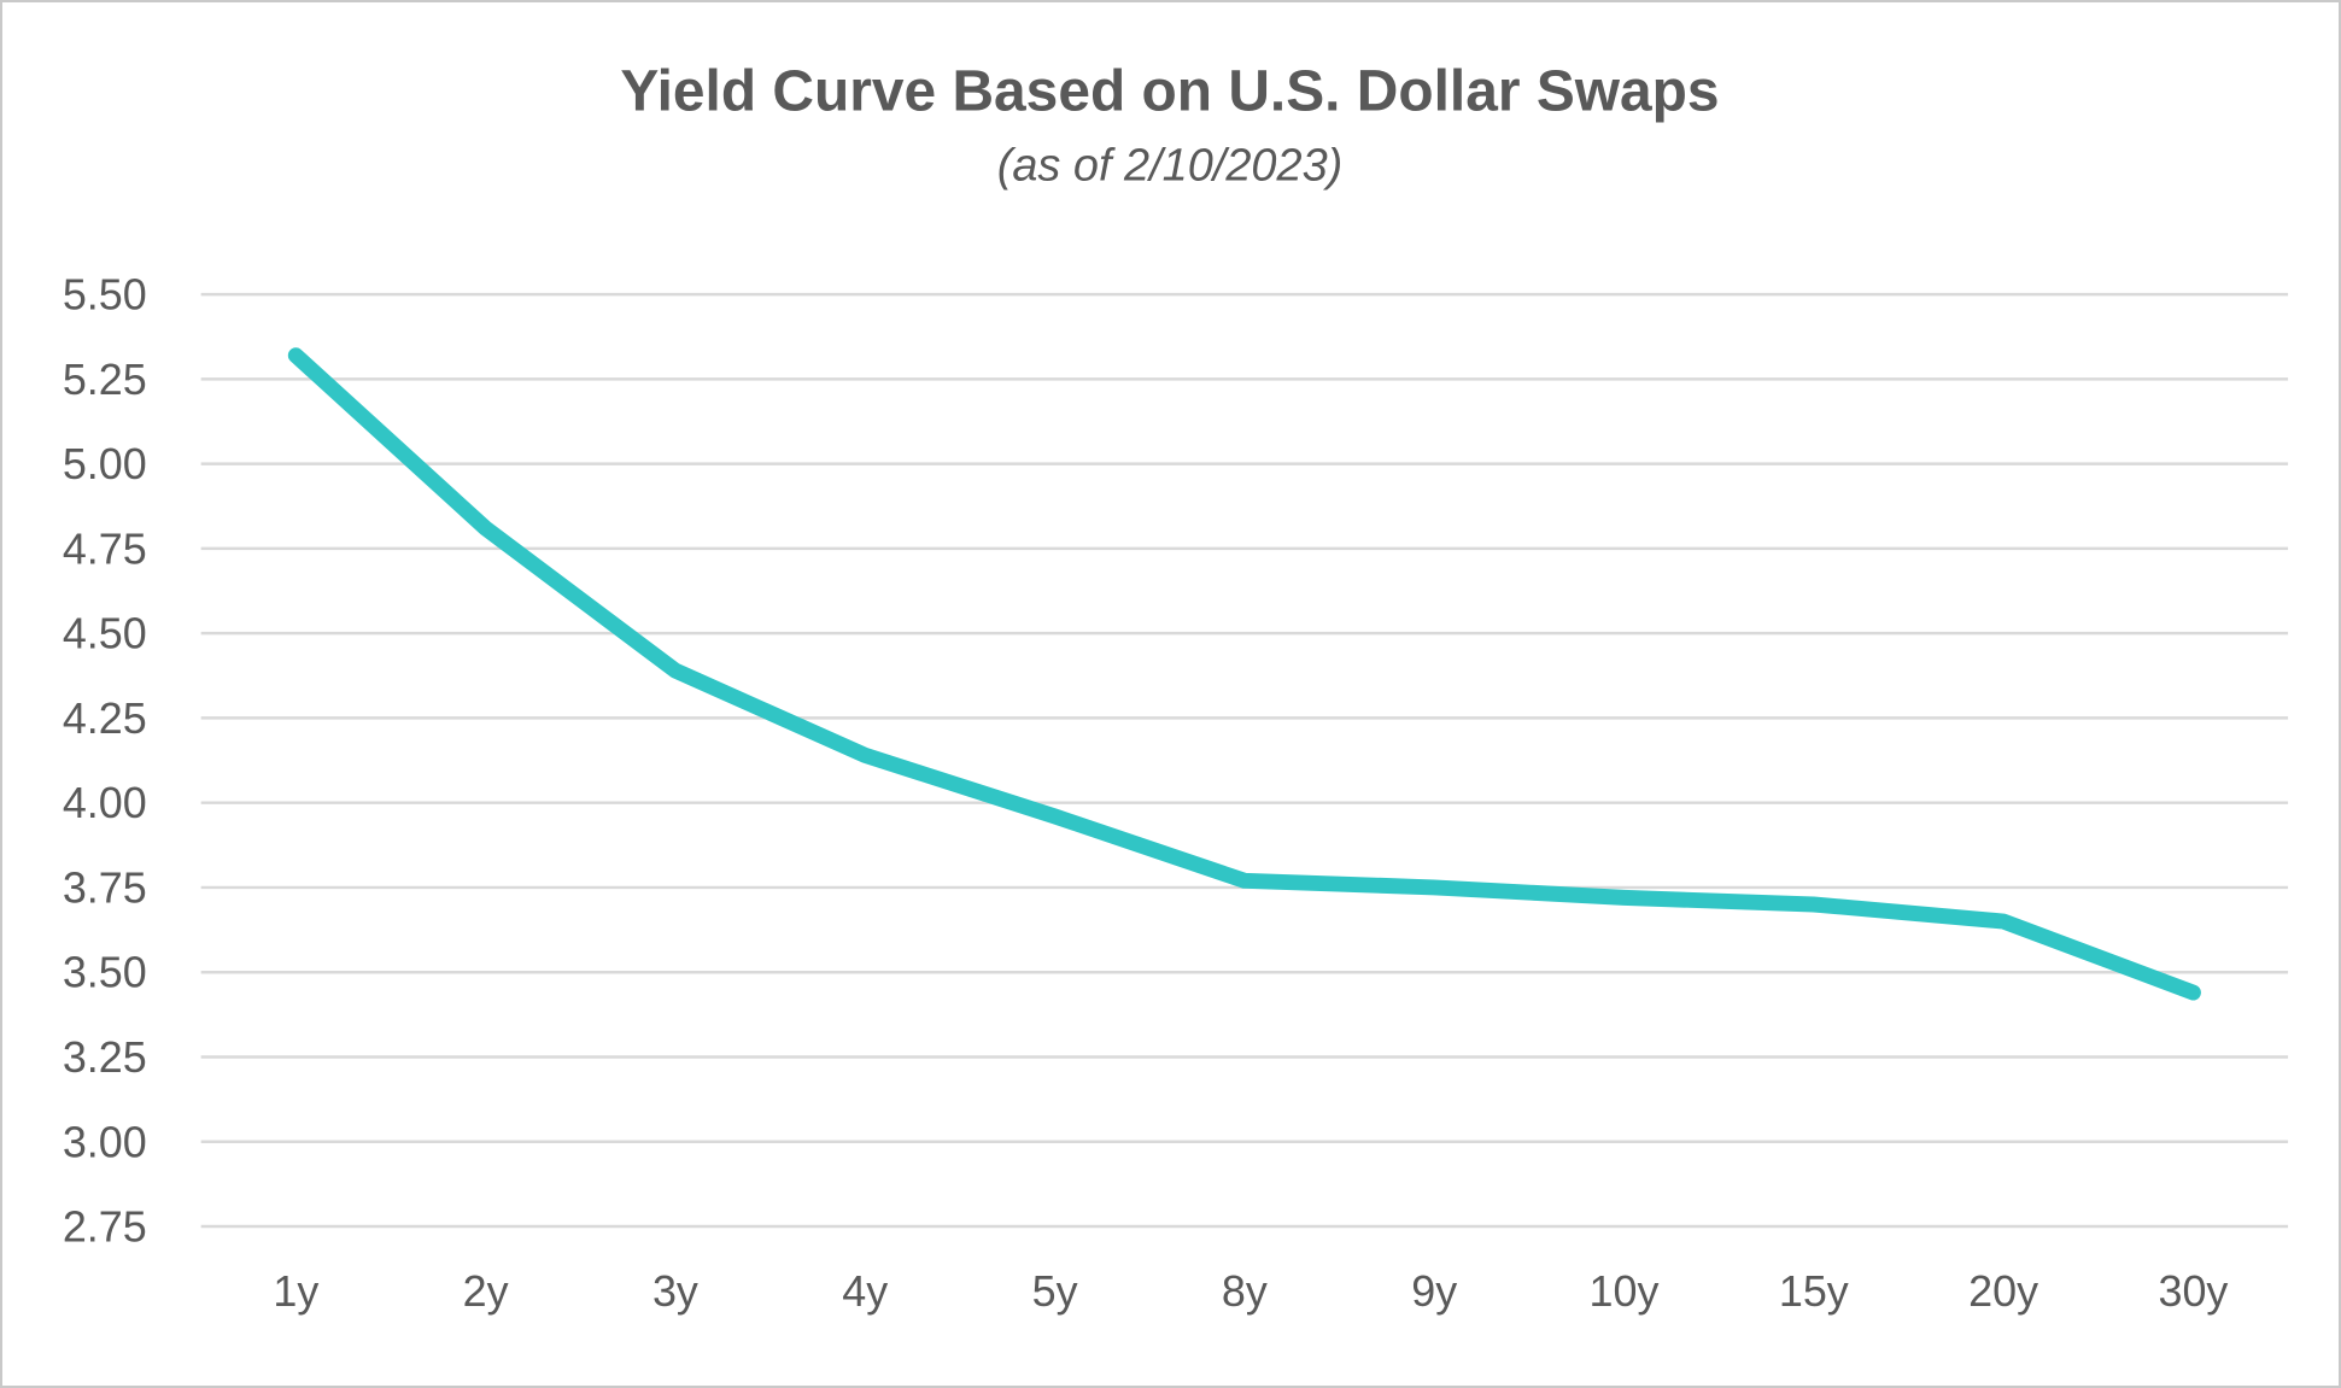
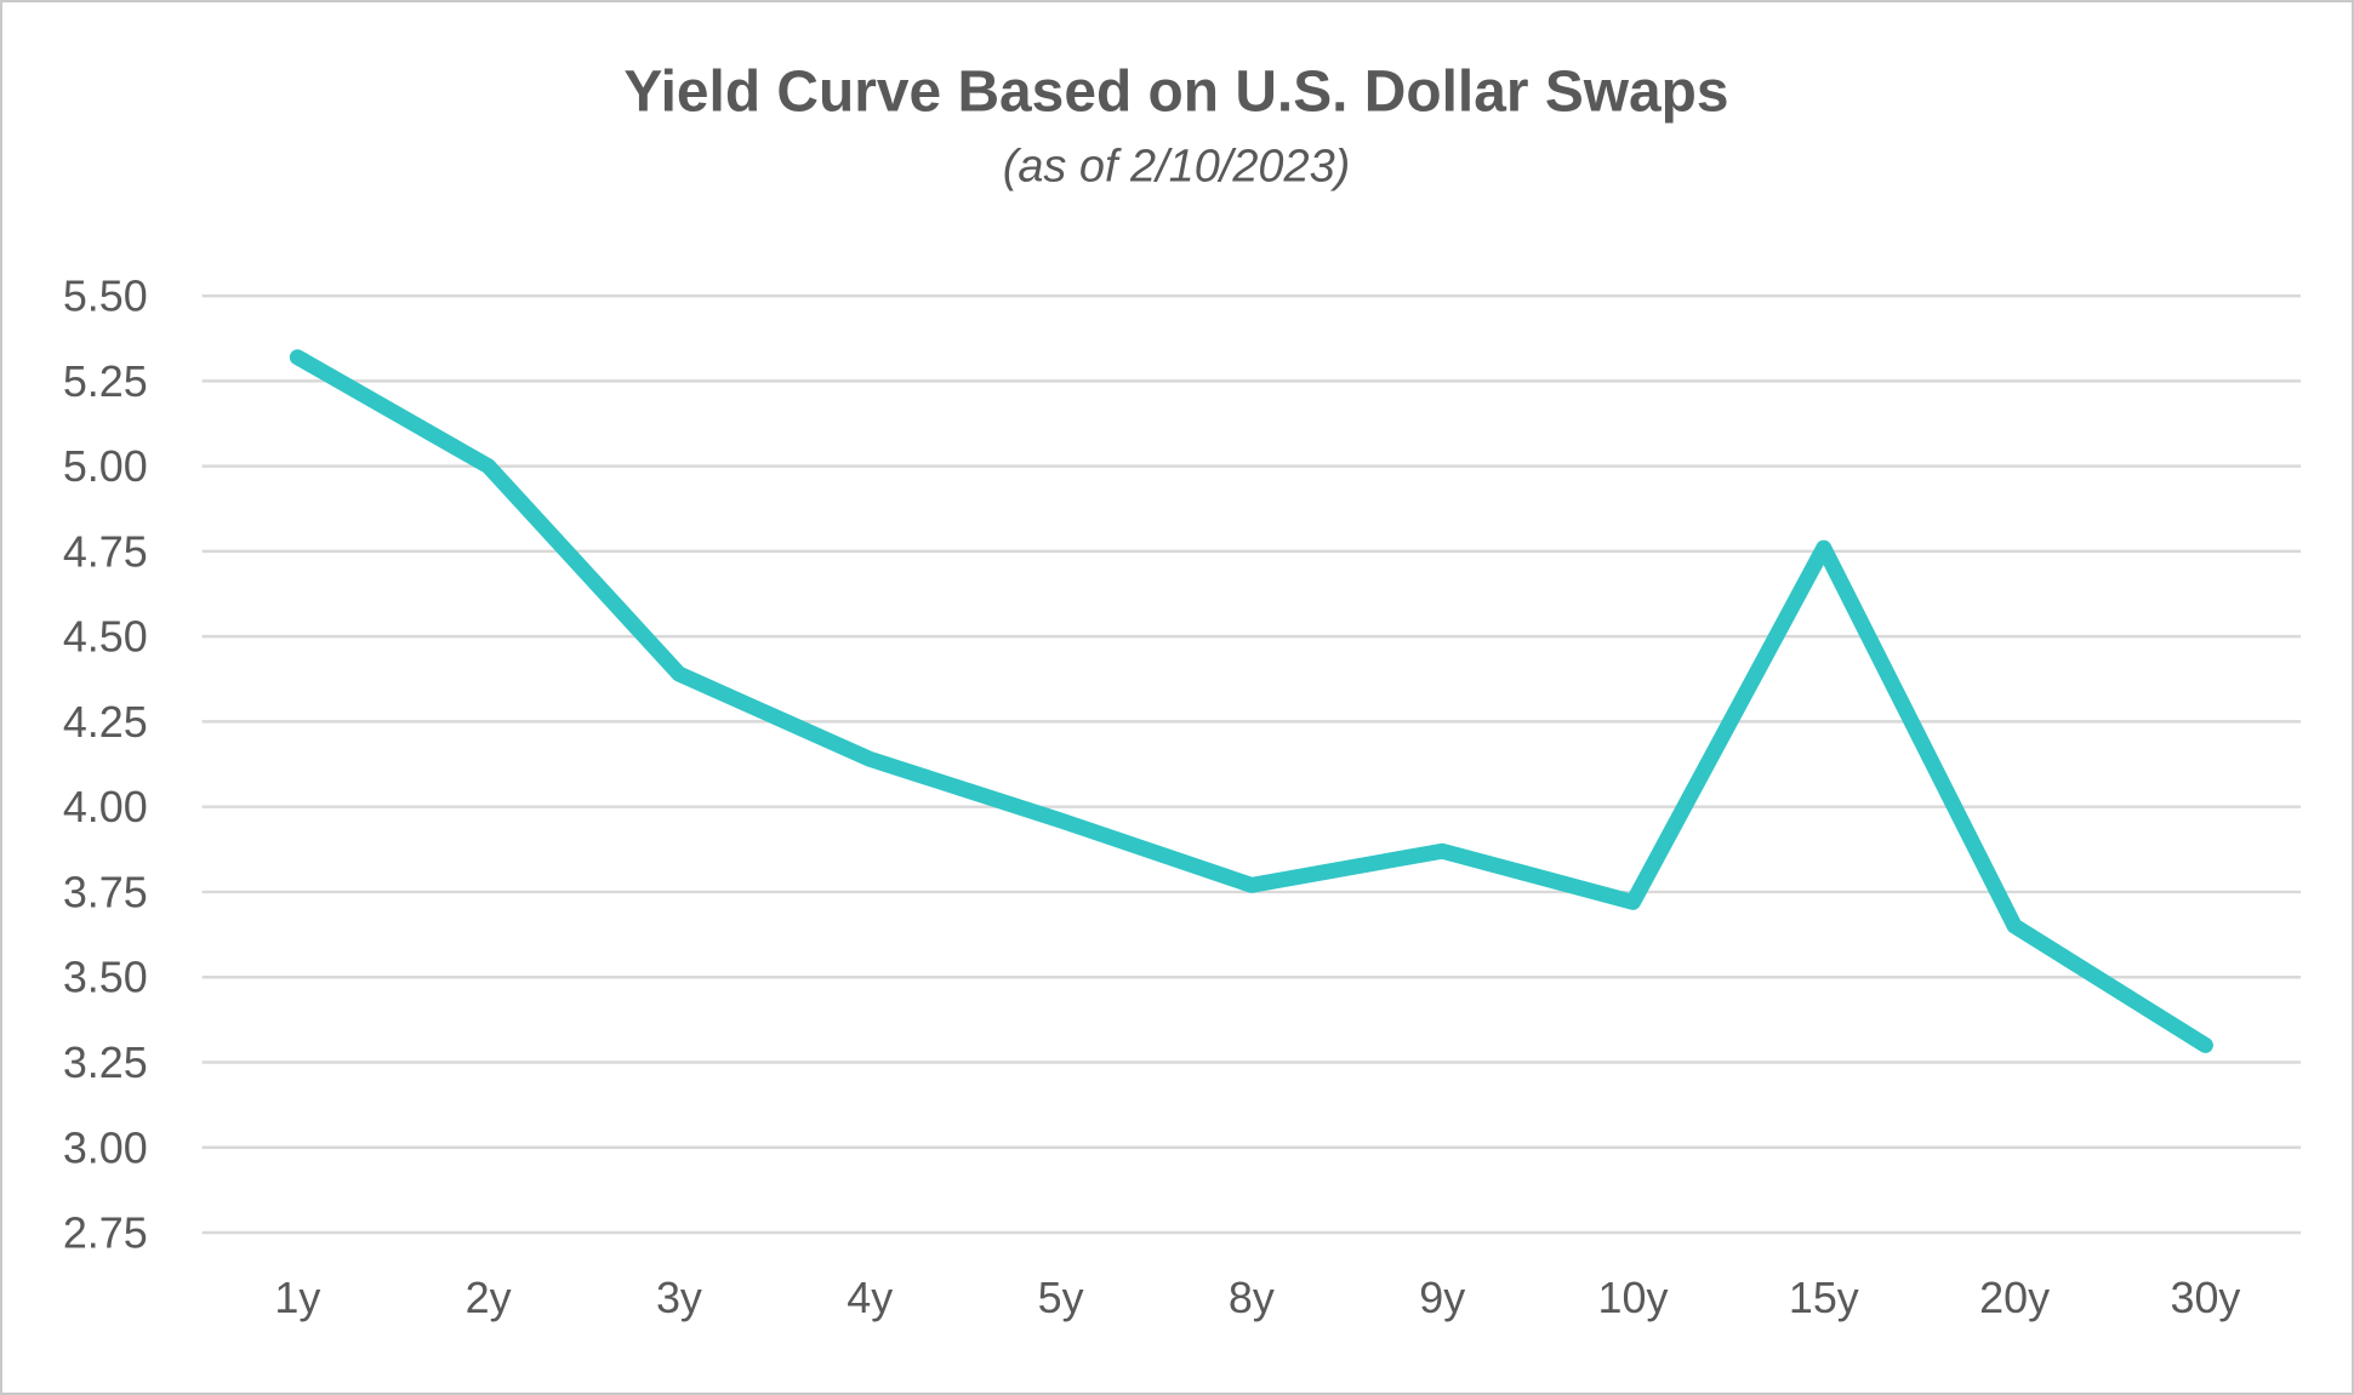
2y: 4.81 -> 5.00
9y: 3.75 -> 3.87
15y: 3.70 -> 4.76
30y: 3.44 -> 3.30
